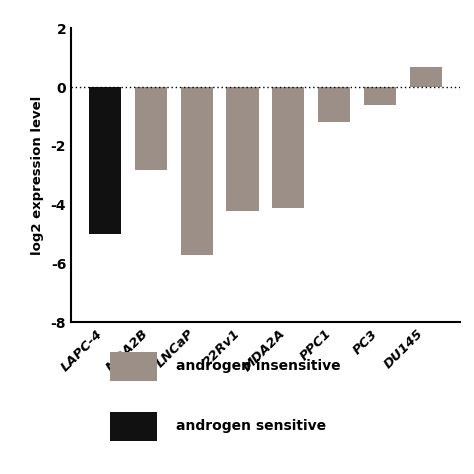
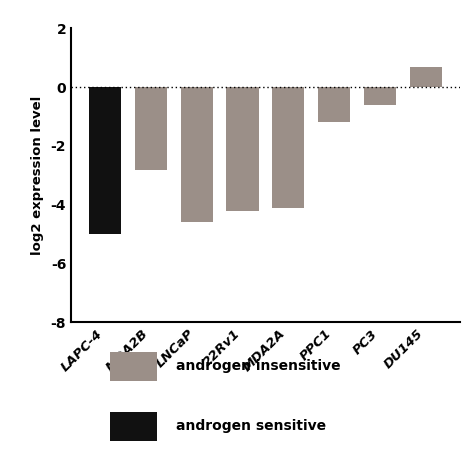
LNCaP: -5.7 -> -4.6
